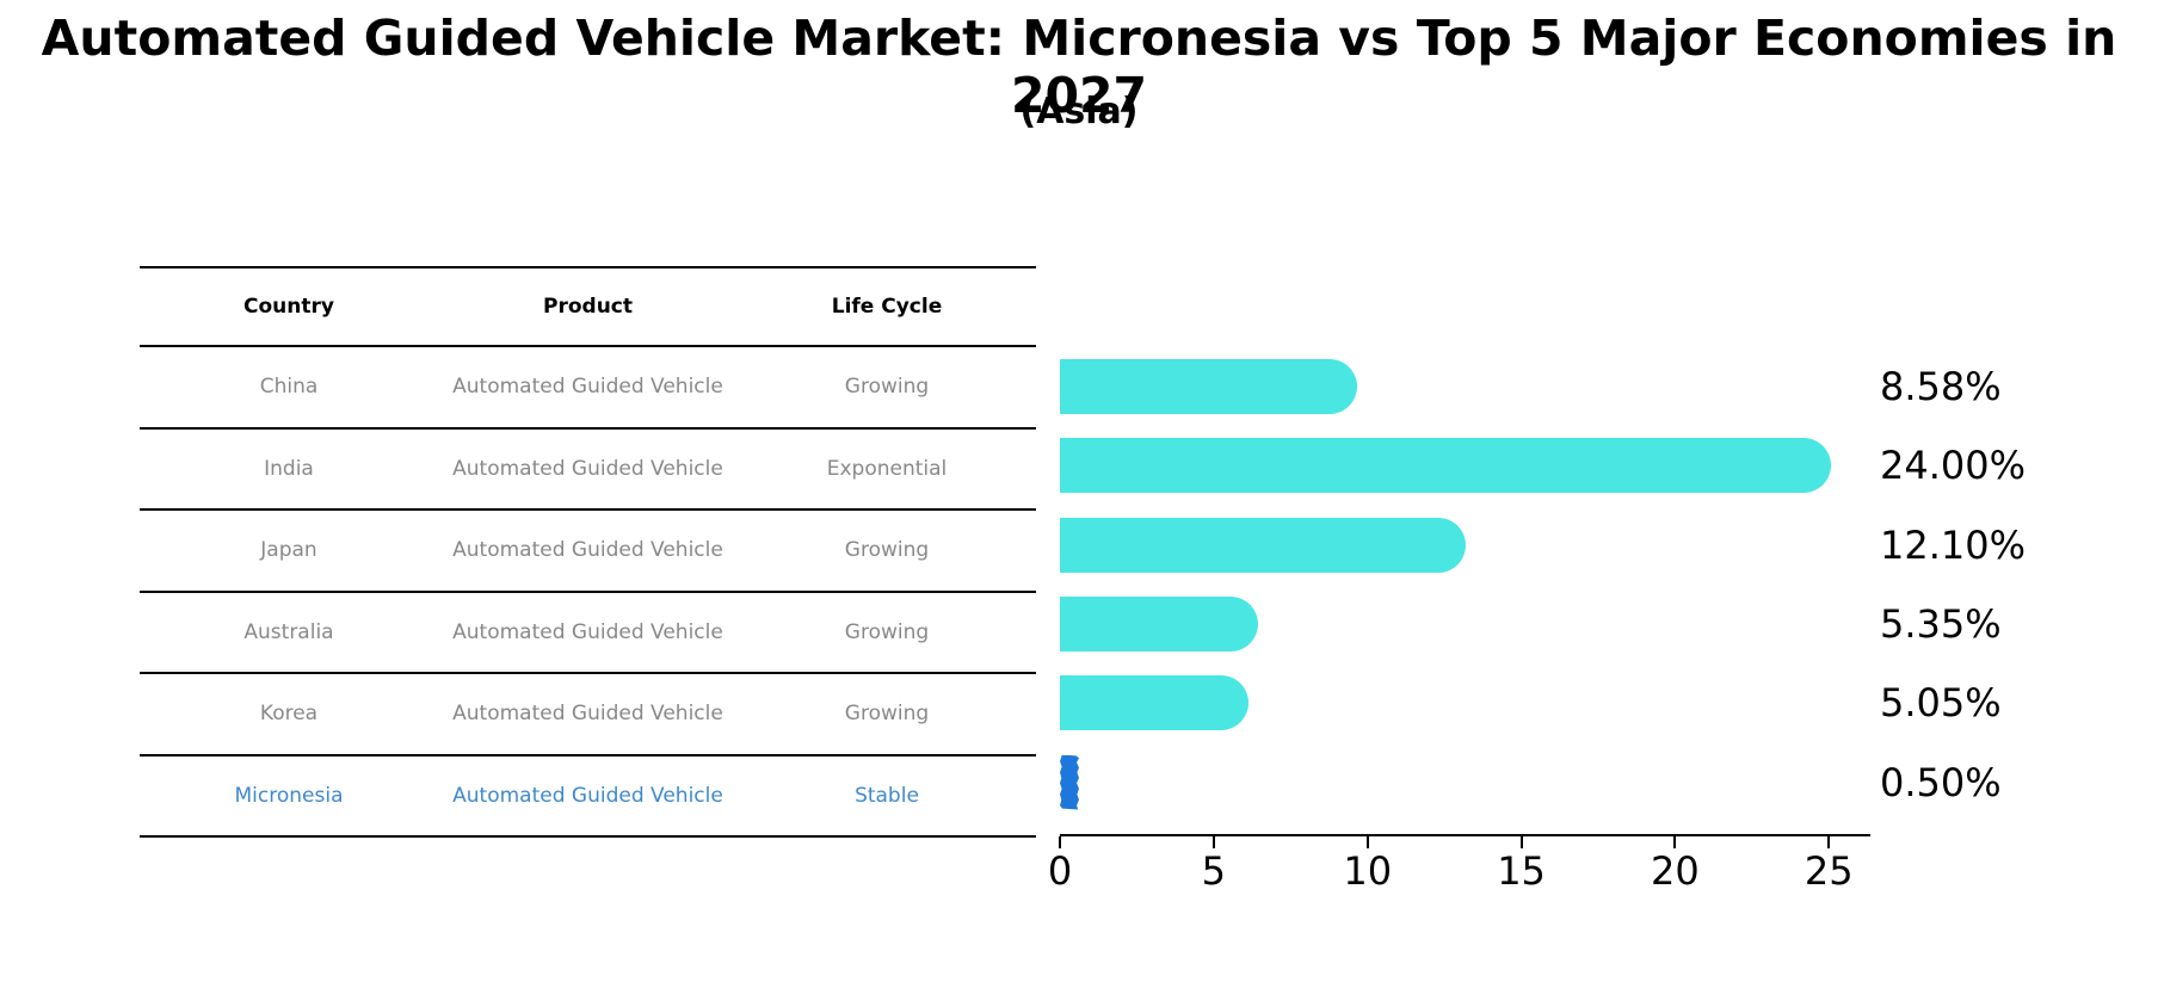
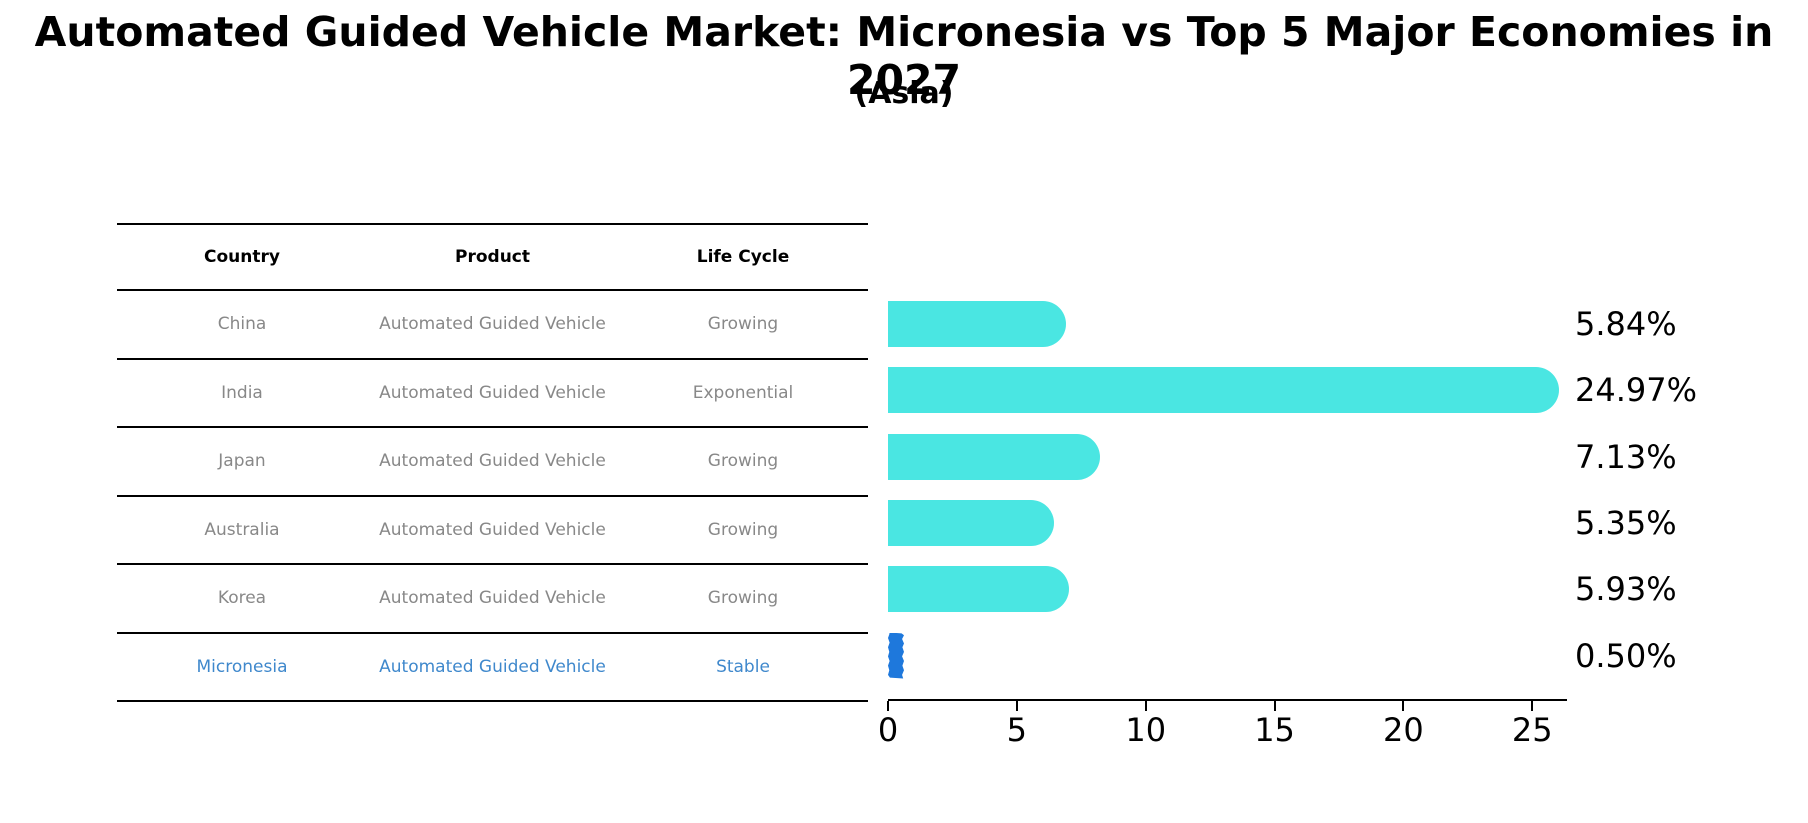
China: 8.58% -> 5.84%
India: 24.00% -> 24.97%
Japan: 12.10% -> 7.13%
Korea: 5.05% -> 5.93%
